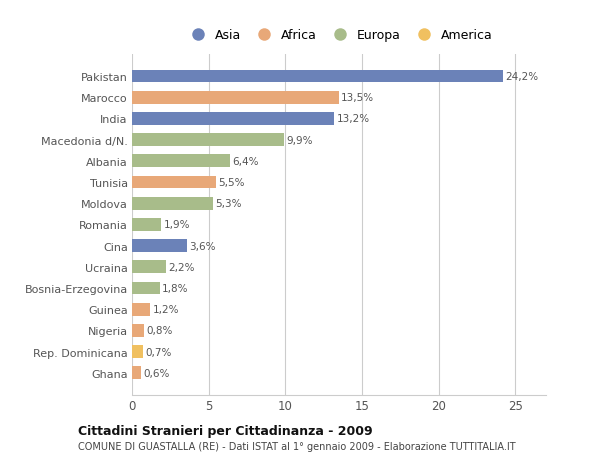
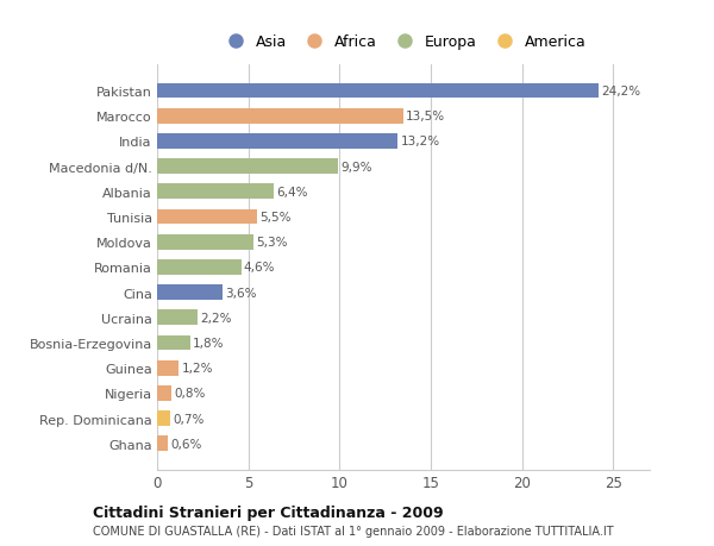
Romania: 1,9% -> 4,6%
